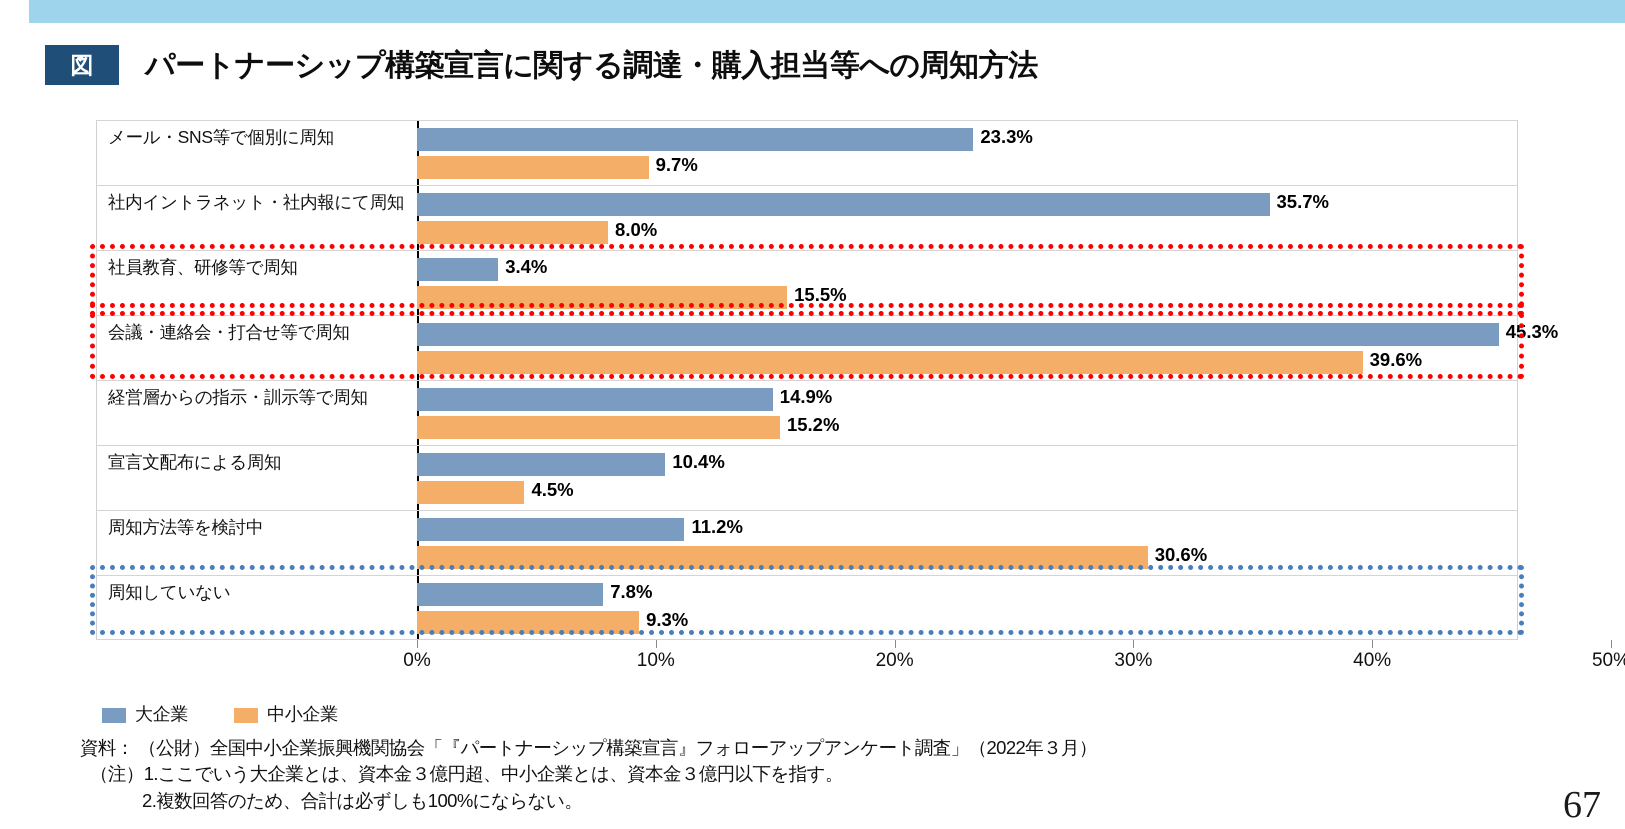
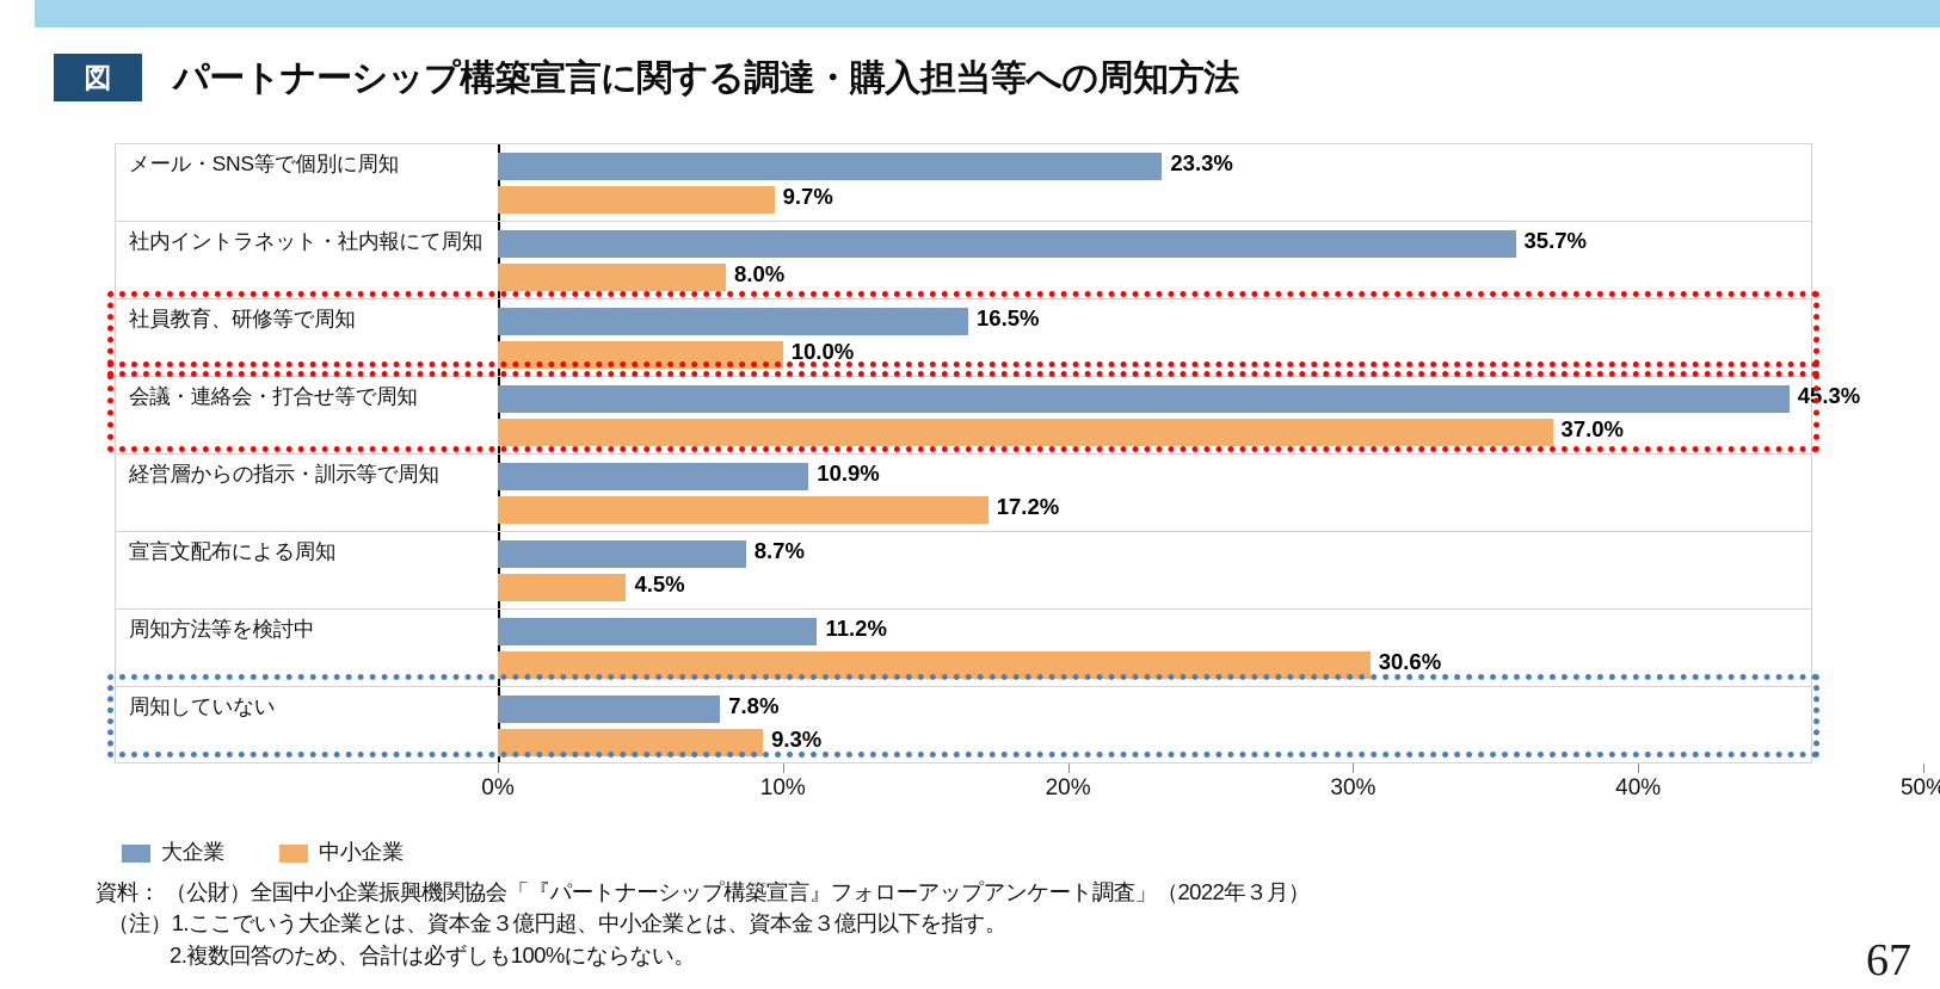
大企業/社員教育、研修等で周知: 3.4% -> 16.5%
中小企業/社員教育、研修等で周知: 15.5% -> 10.0%
中小企業/会議・連絡会・打合せ等で周知: 39.6% -> 37.0%
大企業/経営層からの指示・訓示等で周知: 14.9% -> 10.9%
中小企業/経営層からの指示・訓示等で周知: 15.2% -> 17.2%
大企業/宣言文配布による周知: 10.4% -> 8.7%
